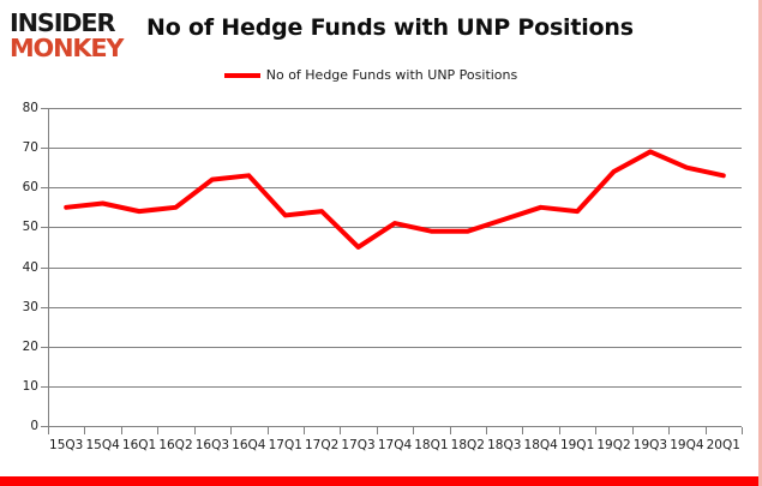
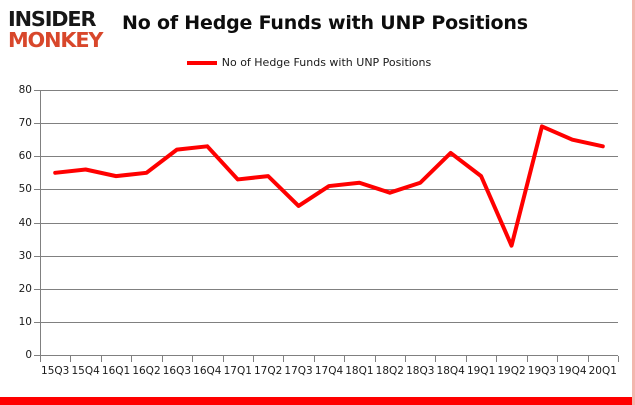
18Q1: 49 -> 52
18Q4: 55 -> 61
19Q2: 64 -> 33
